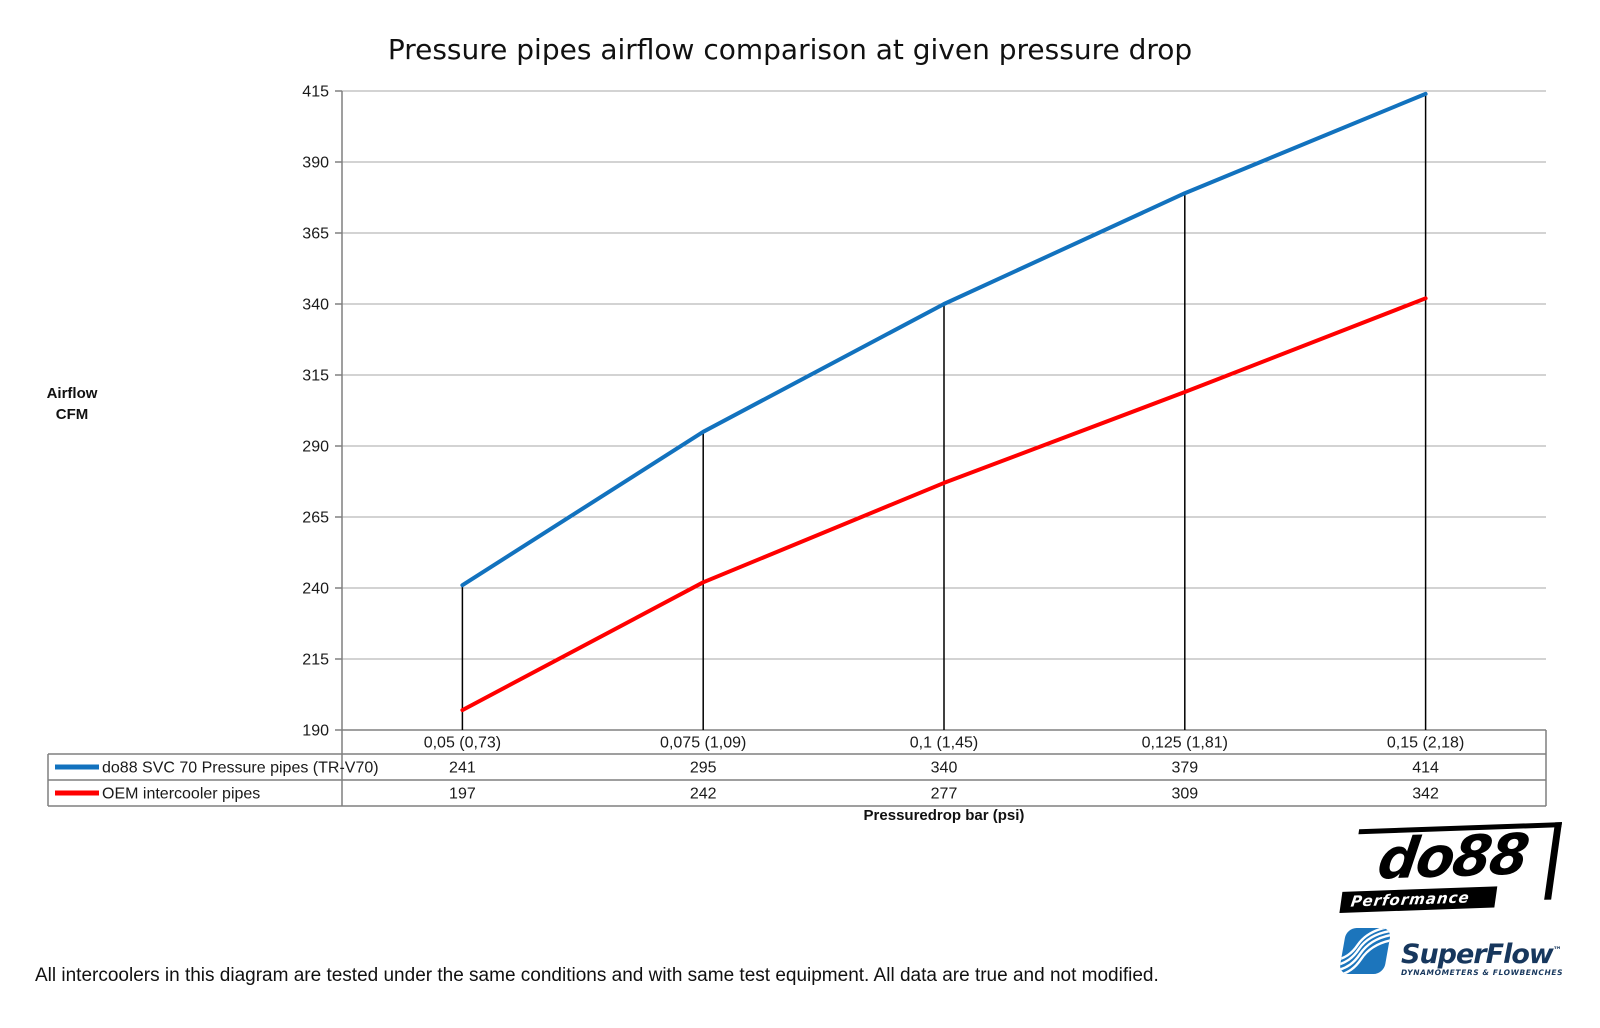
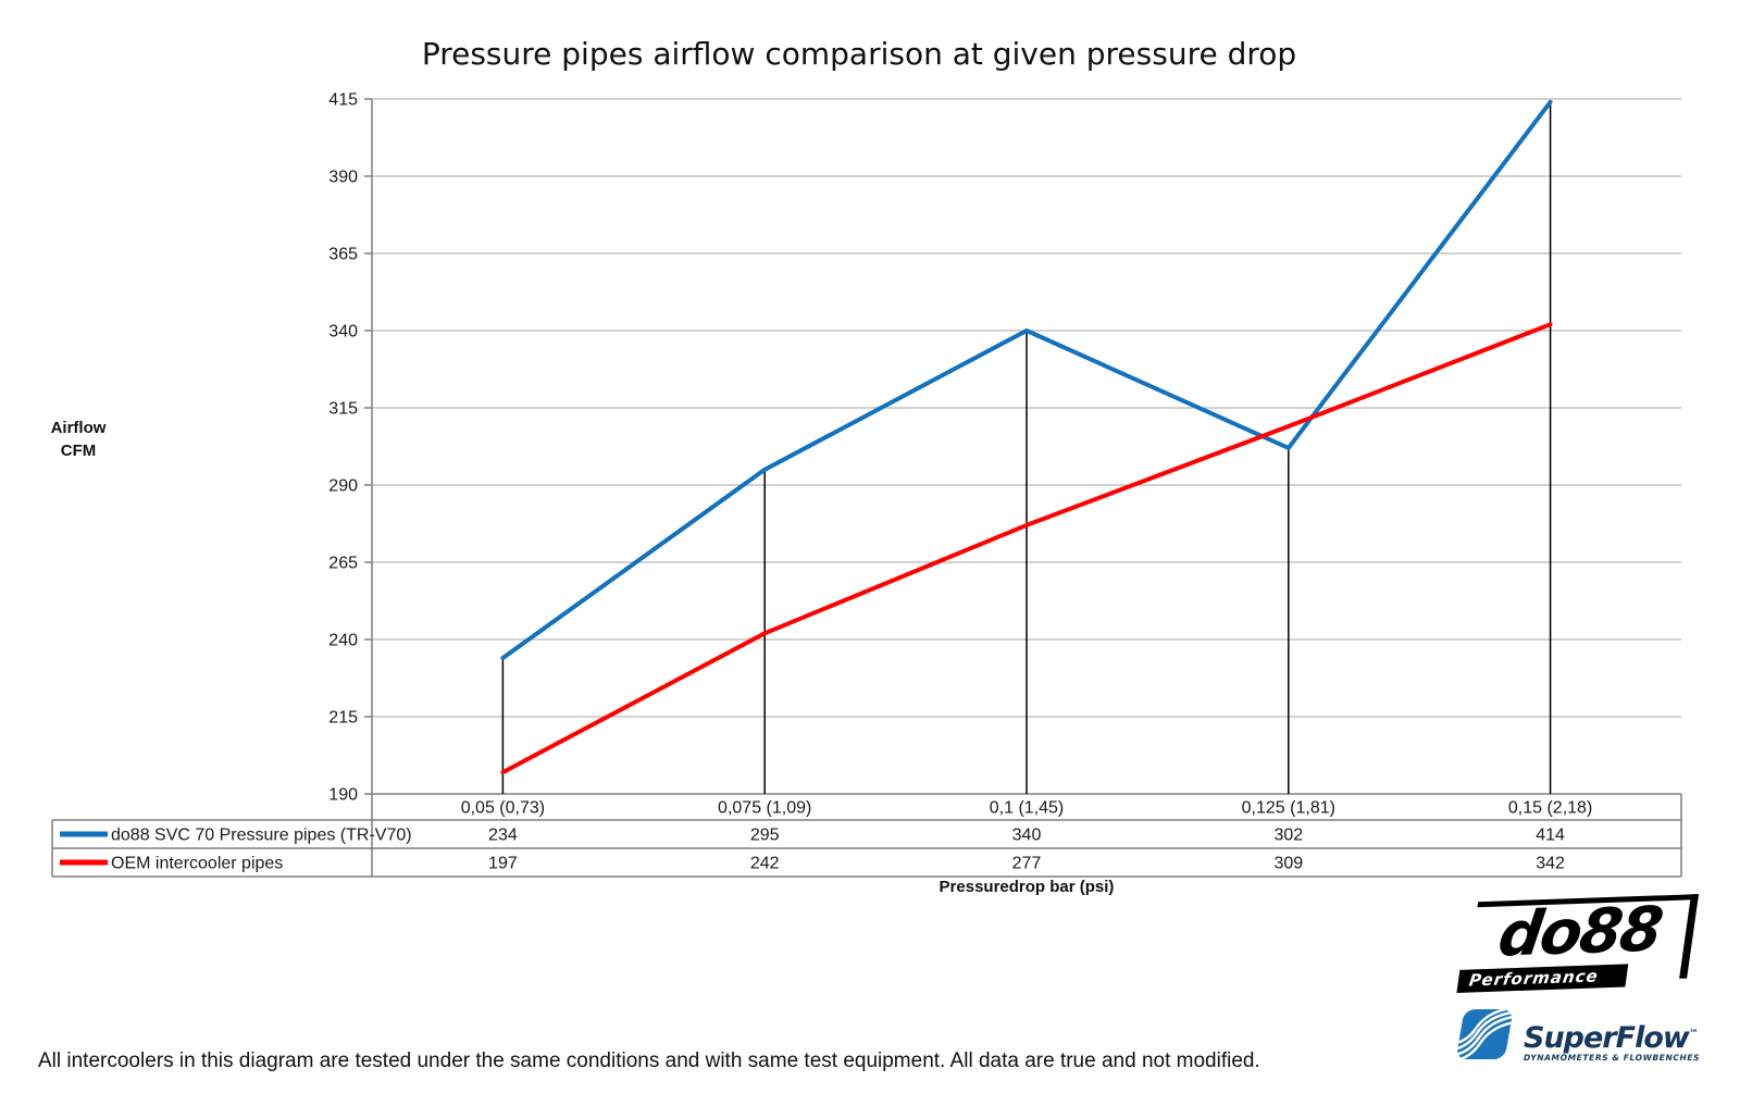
do88 SVC 70 Pressure pipes (TR-V70)/0,05 (0,73): 241 -> 234
do88 SVC 70 Pressure pipes (TR-V70)/0,125 (1,81): 379 -> 302
